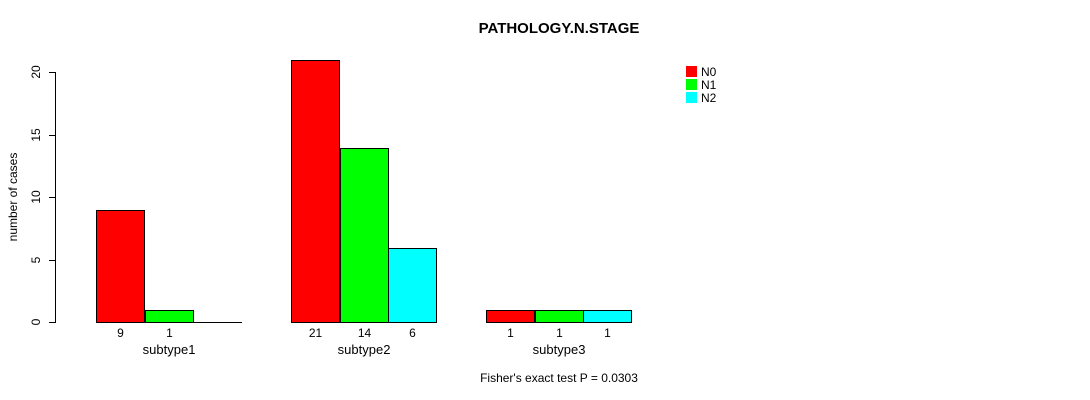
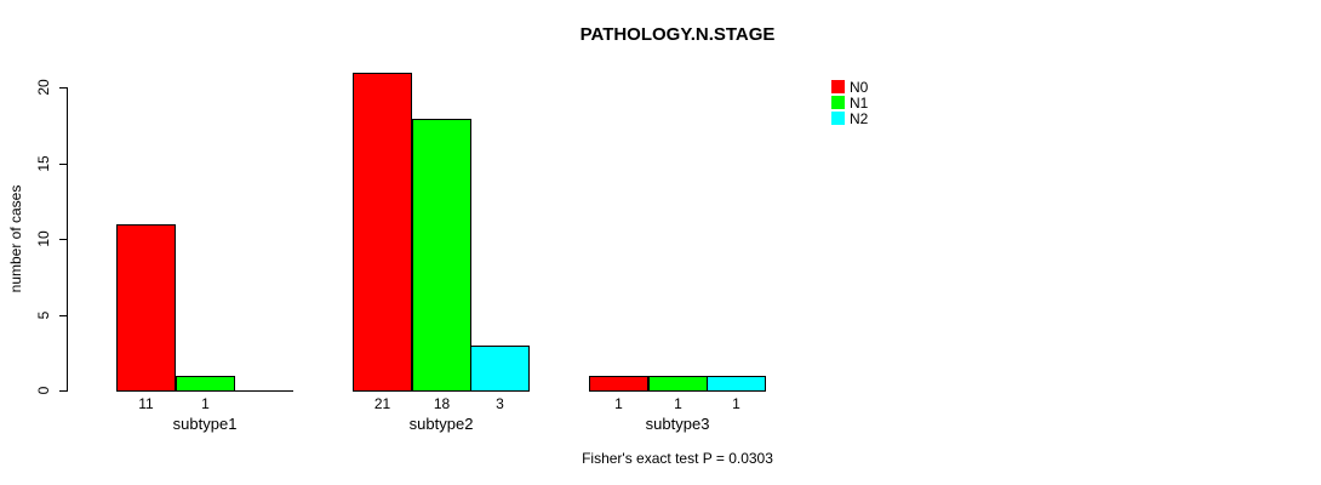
N0/subtype1: 9 -> 11
N1/subtype2: 14 -> 18
N2/subtype2: 6 -> 3
